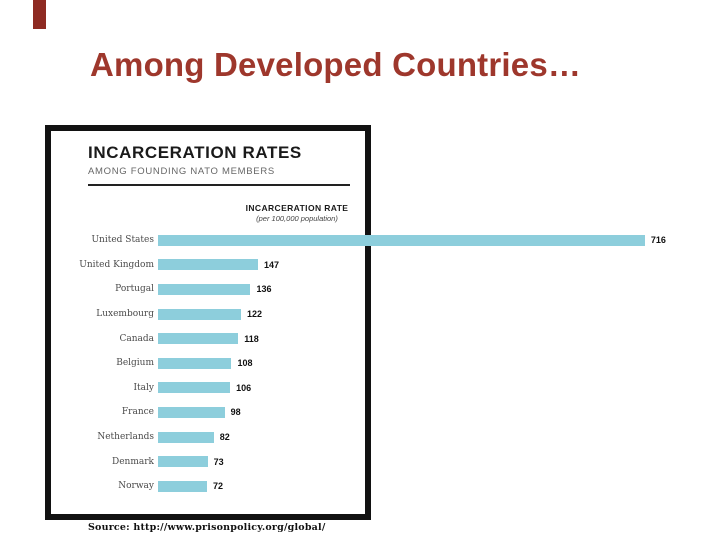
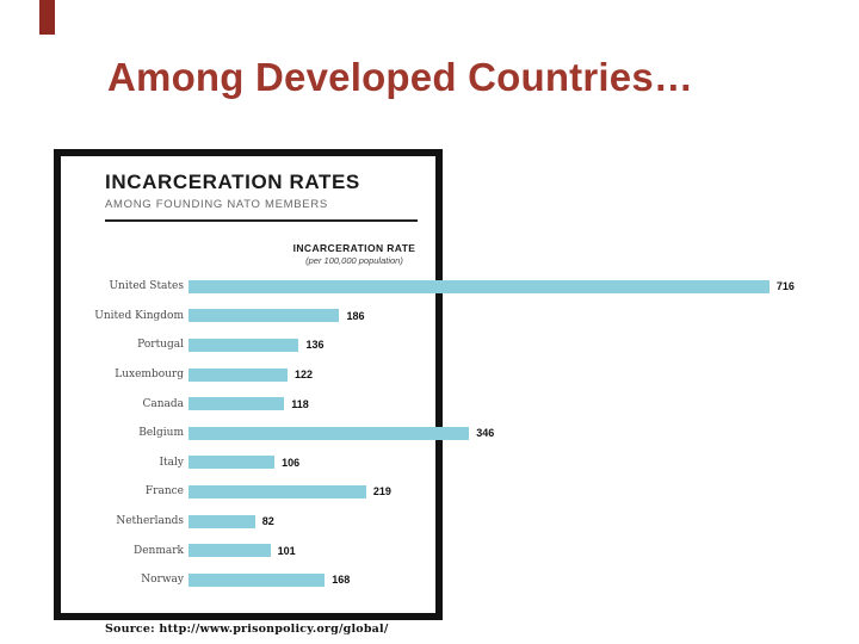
United Kingdom: 147 -> 186
Belgium: 108 -> 346
France: 98 -> 219
Denmark: 73 -> 101
Norway: 72 -> 168
